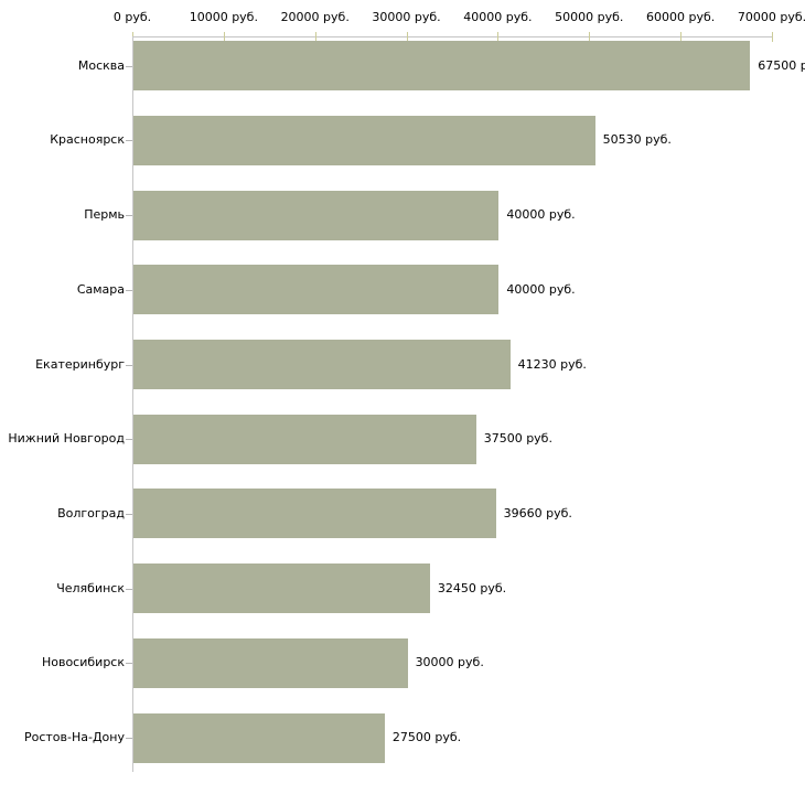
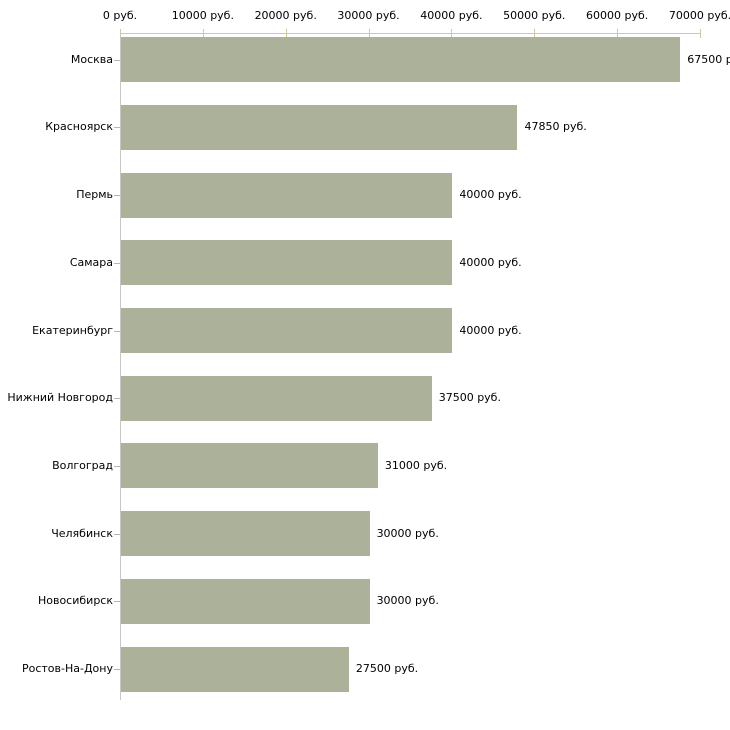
Красноярск: 50530 -> 47850
Екатеринбург: 41230 -> 40000
Волгоград: 39660 -> 31000
Челябинск: 32450 -> 30000
